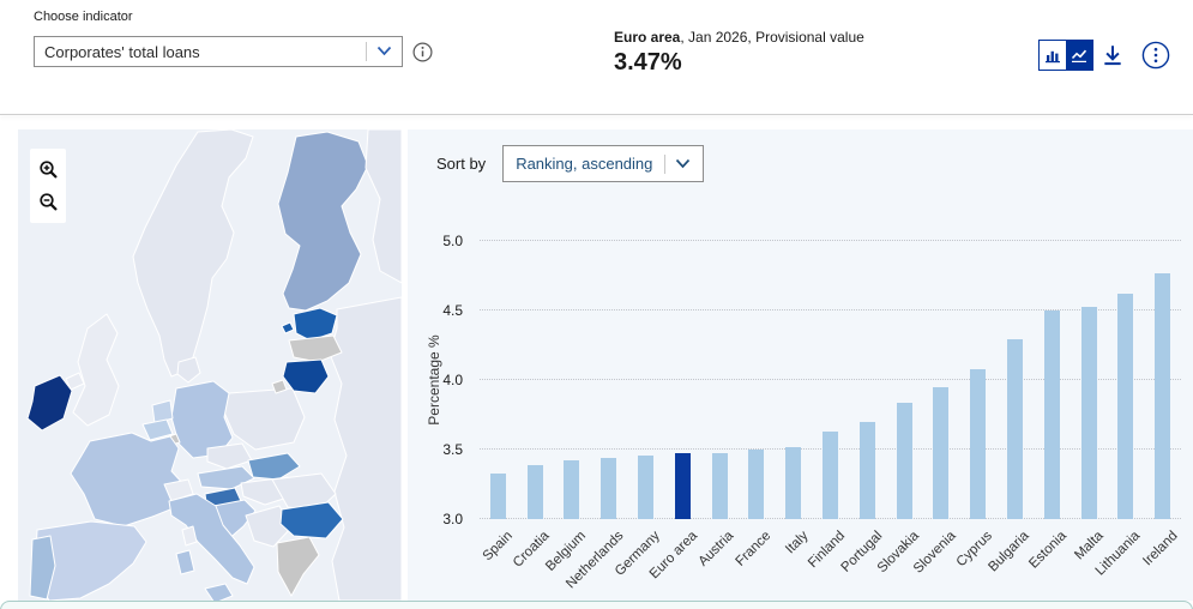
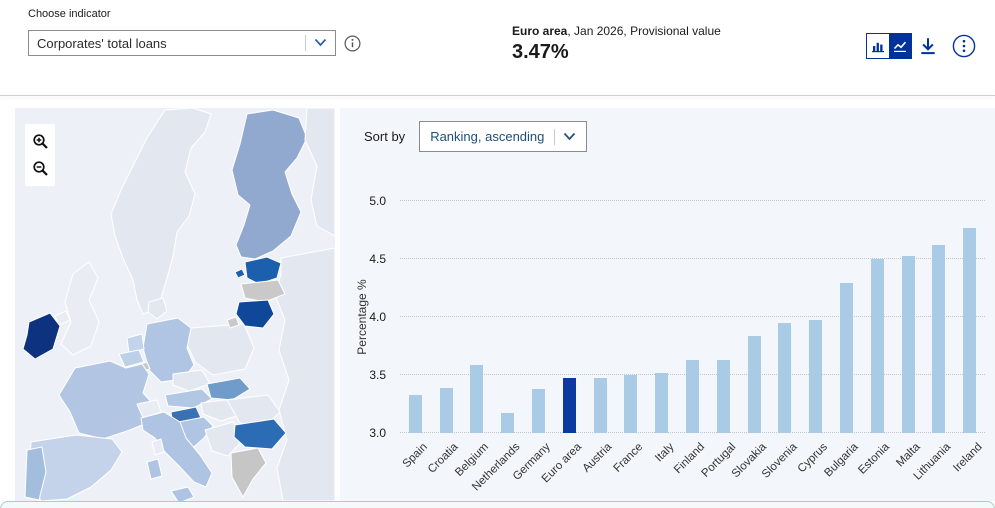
Belgium: 3.42 -> 3.59
Netherlands: 3.44 -> 3.17
Germany: 3.46 -> 3.38
Portugal: 3.70 -> 3.63
Cyprus: 4.08 -> 3.97
